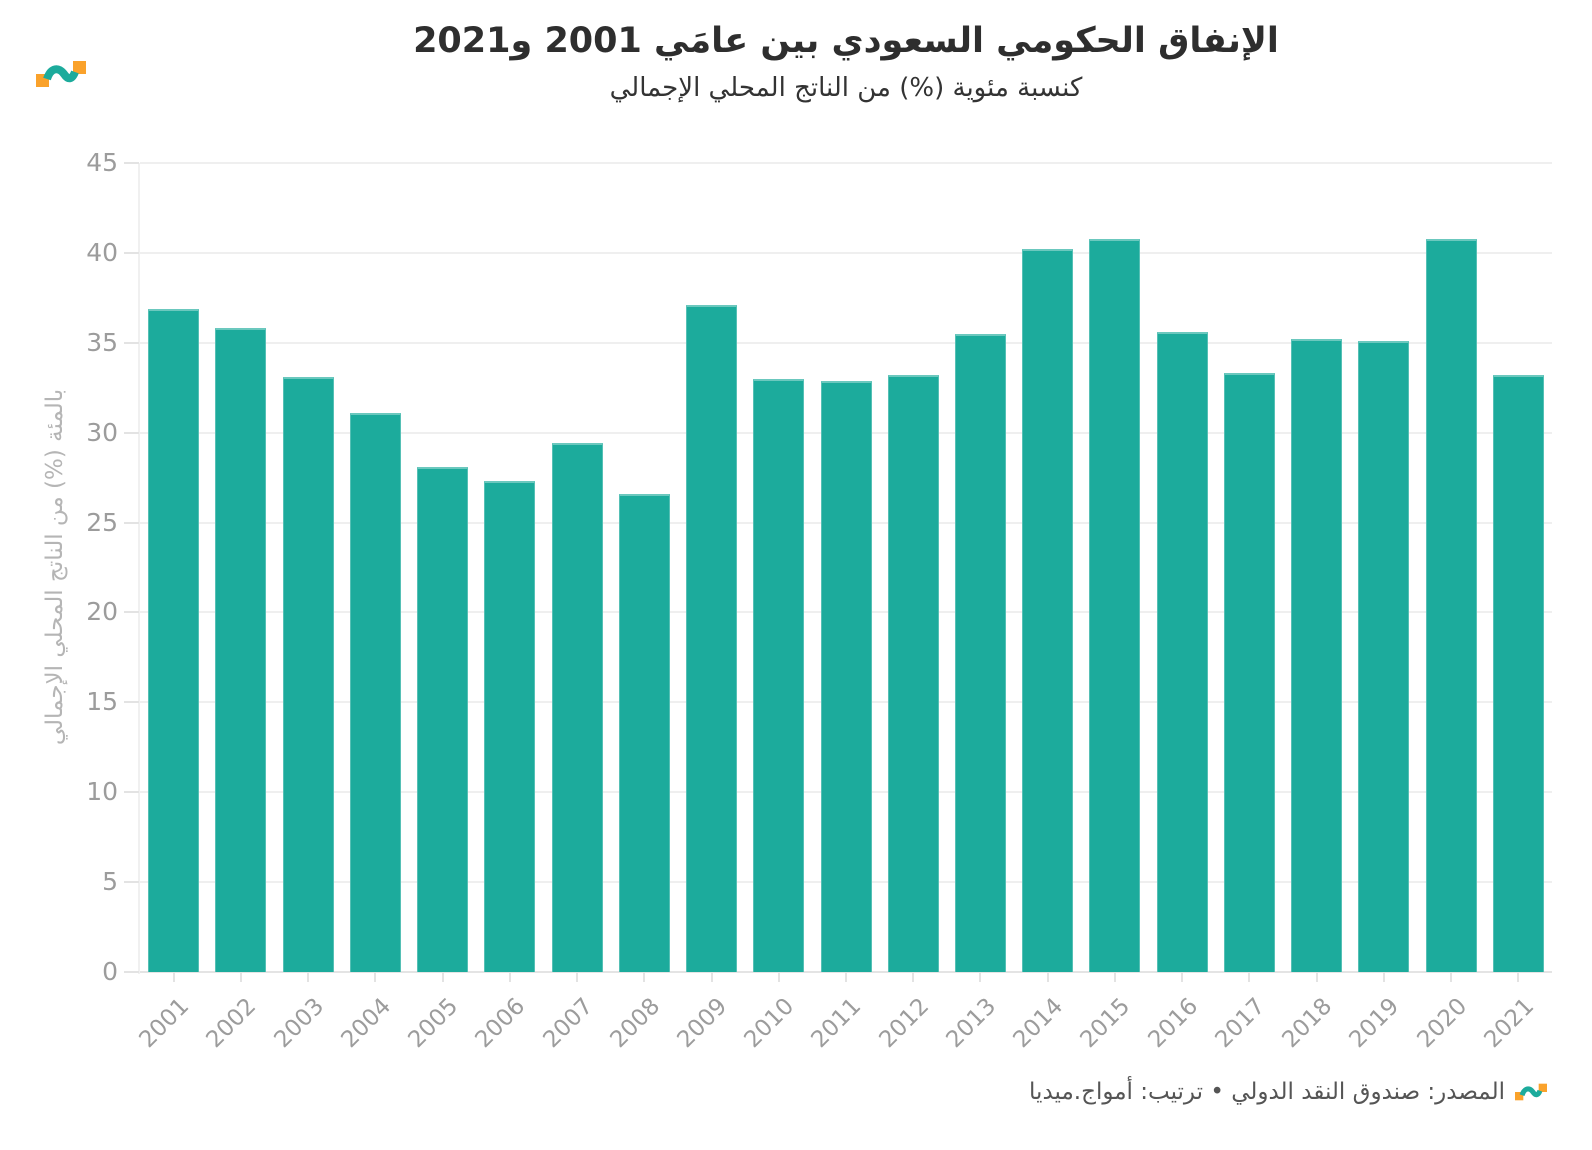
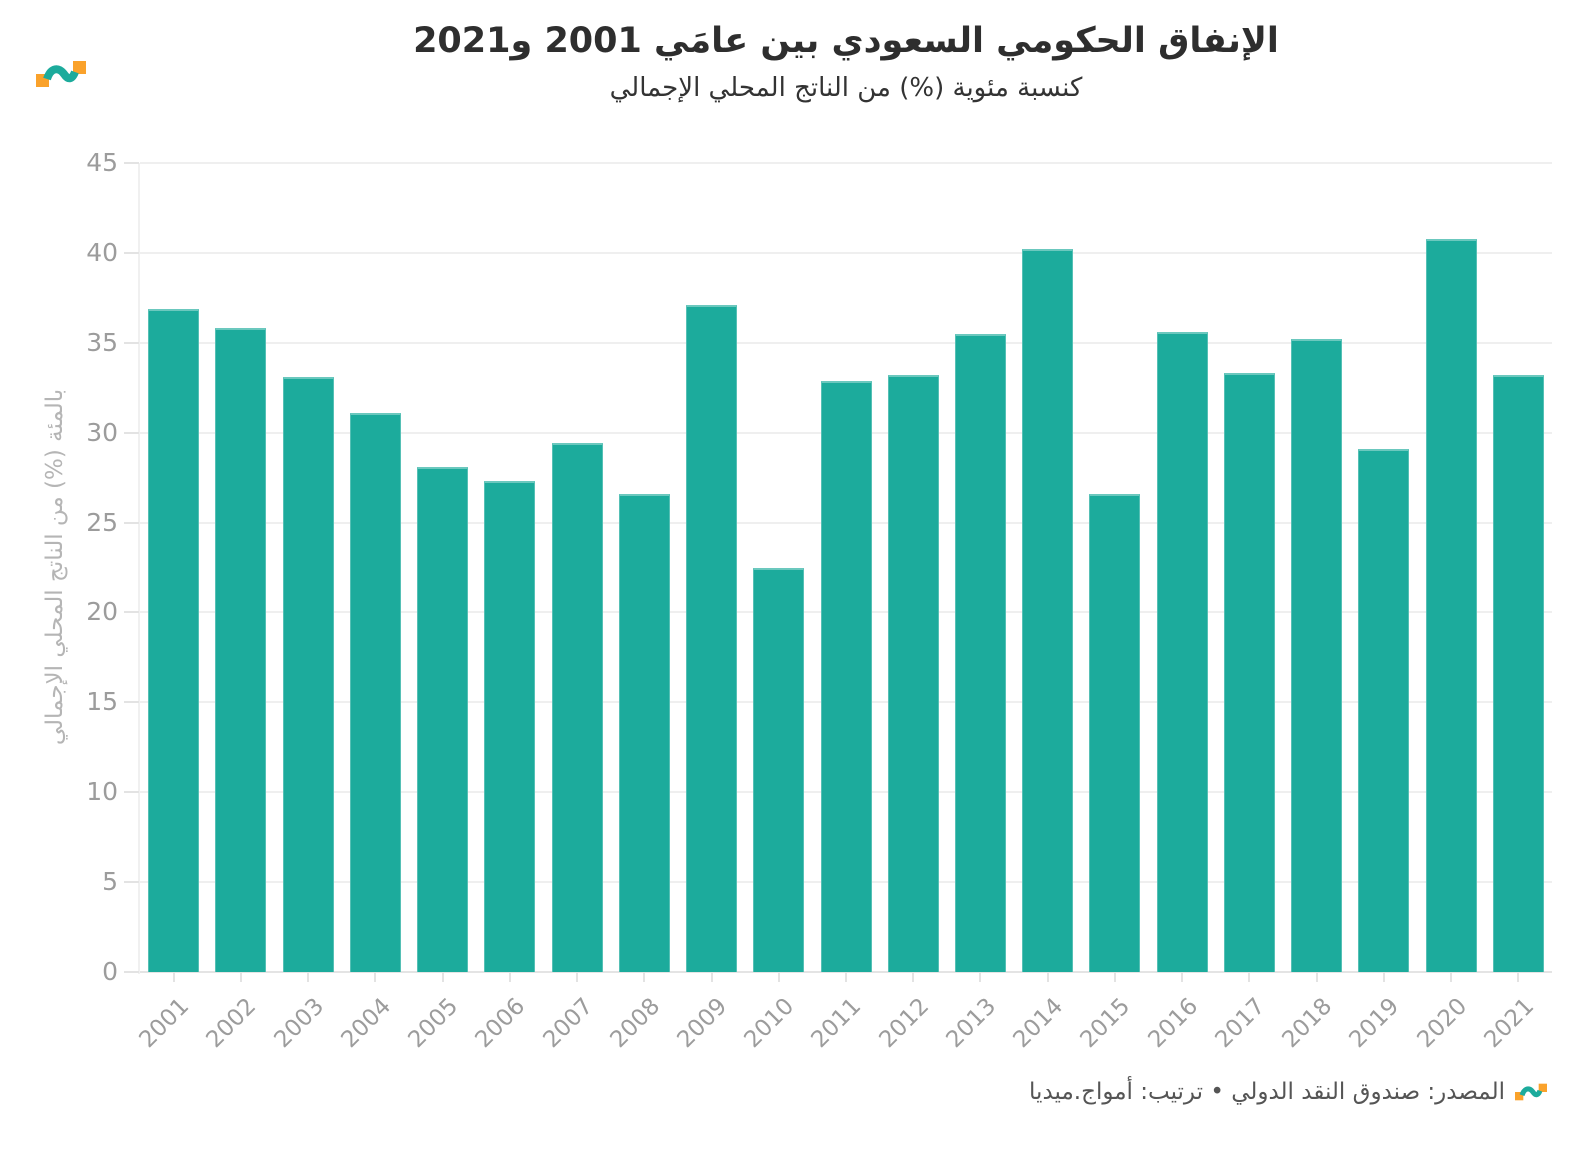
2010: 33.0 -> 22.5
2015: 40.8 -> 26.6
2019: 35.1 -> 29.1
